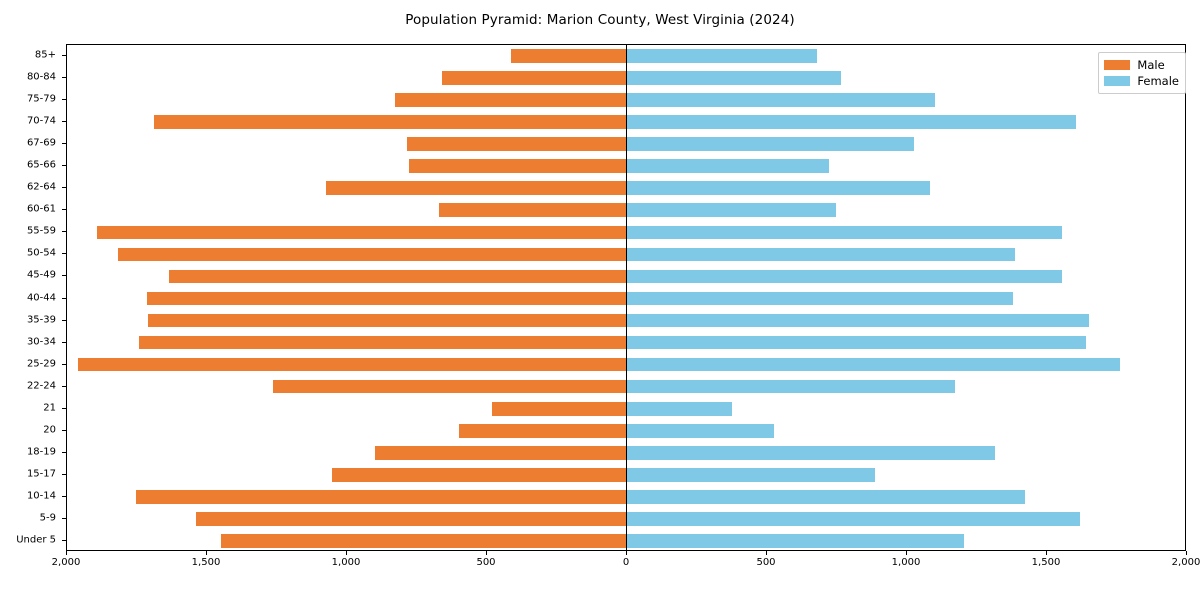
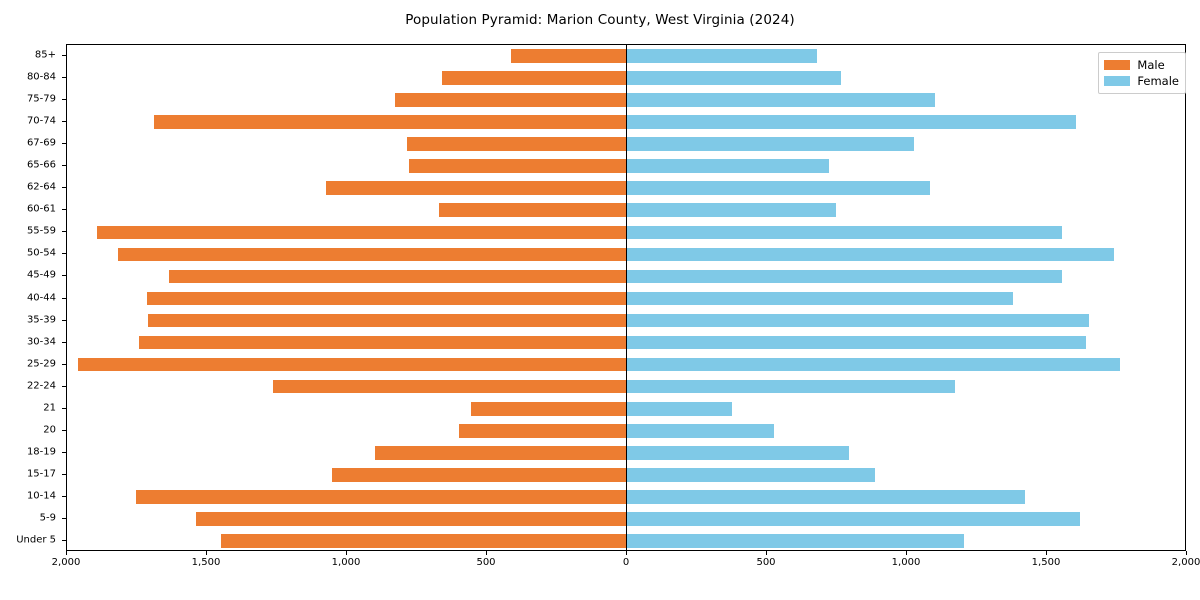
Female/50-54: 1390 -> 1740
Male/21: 480 -> 560
Female/18-19: 1320 -> 800
